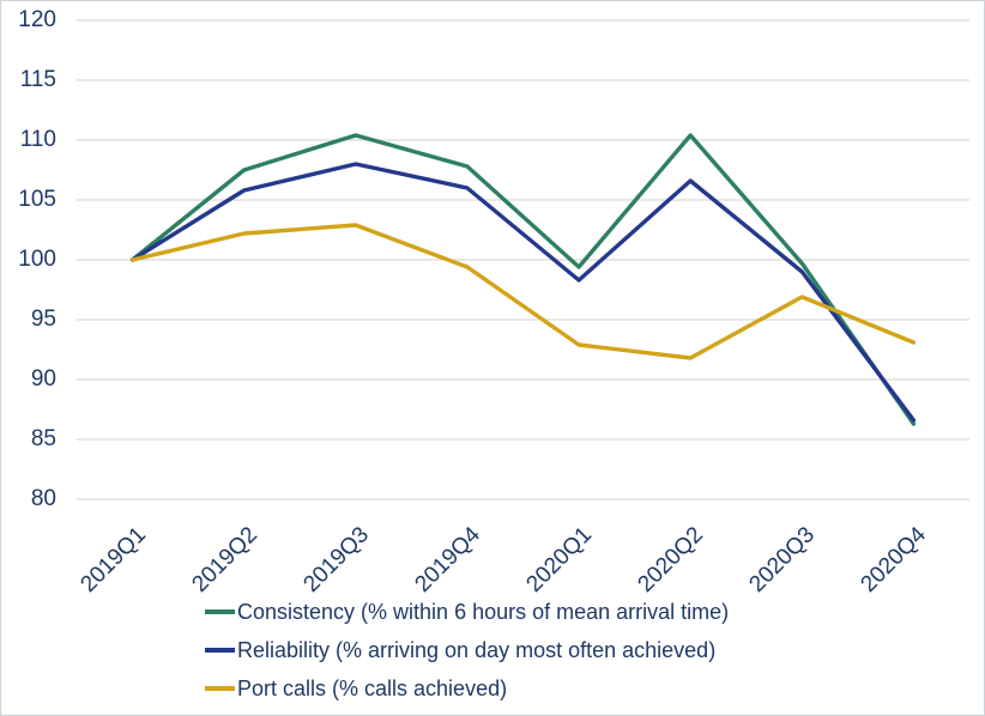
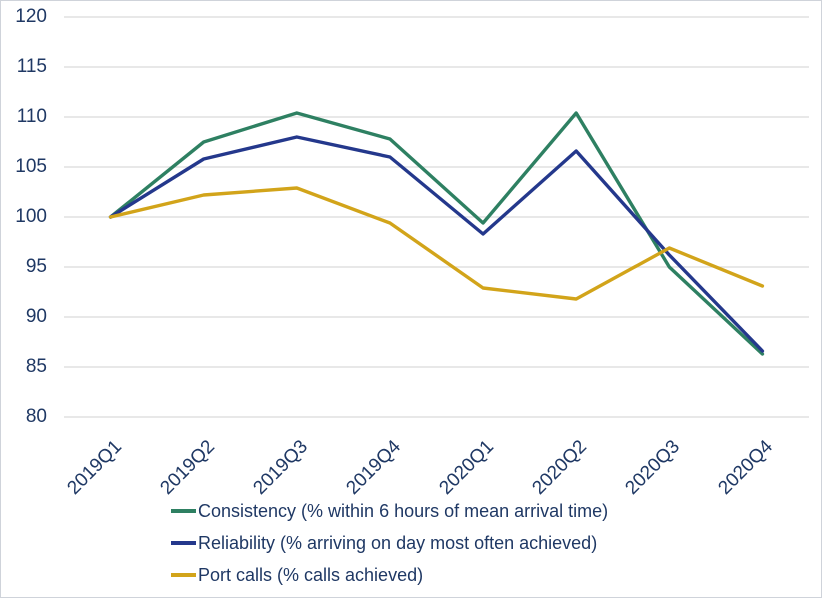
Consistency (% within 6 hours of mean arrival time)/2020Q3: 99.7 -> 95.0
Reliability (% arriving on day most often achieved)/2020Q3: 99.0 -> 96.2
